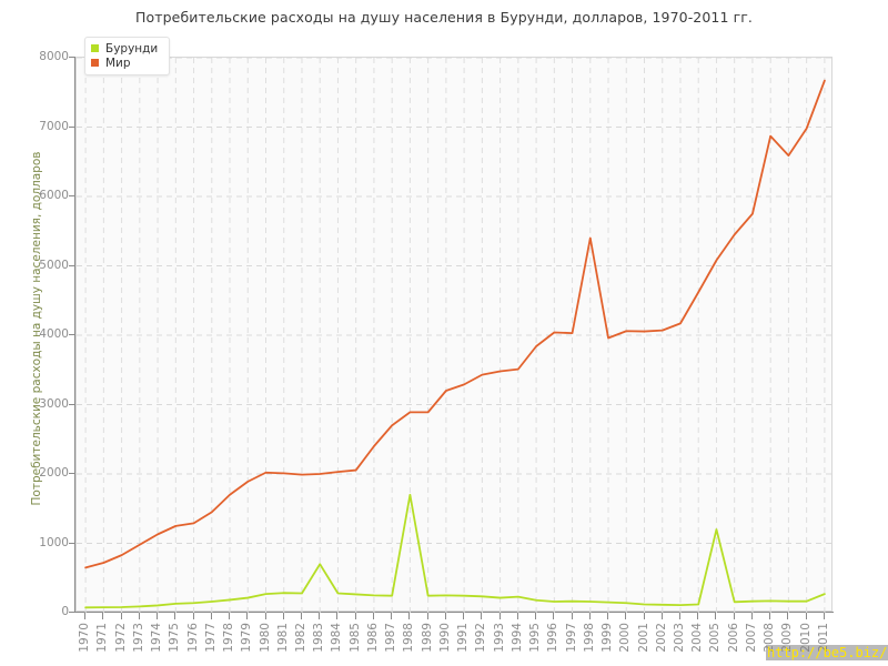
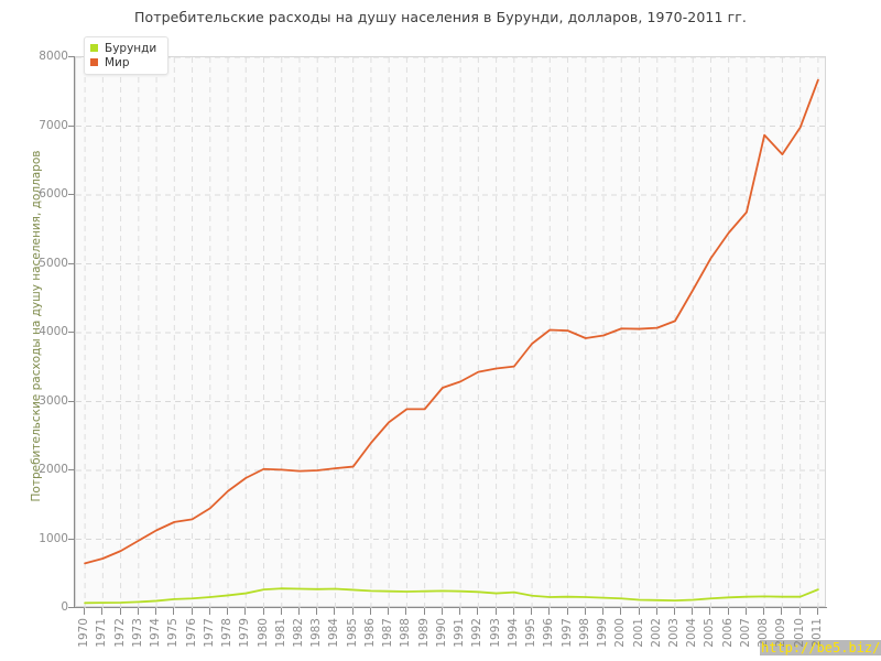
Бурунди/1983: 700 -> 300
Бурунди/1988: 1700 -> 200
Мир/1998: 5400 -> 3900
Бурунди/2005: 1200 -> 100
